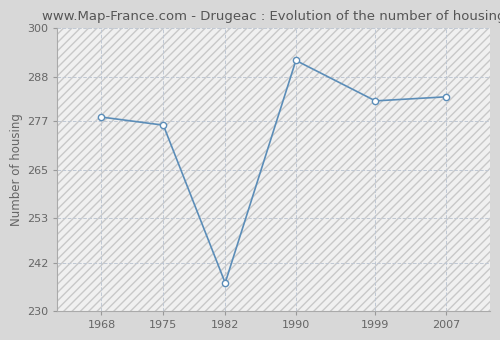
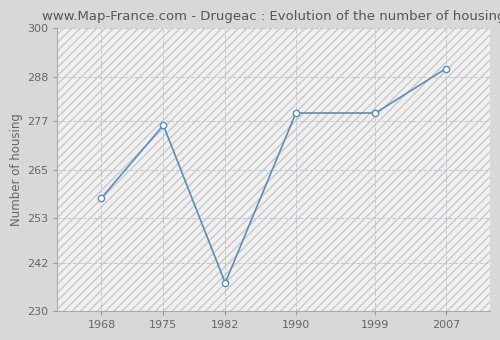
1968: 278 -> 258
1990: 292 -> 279
1999: 282 -> 279
2007: 283 -> 290
